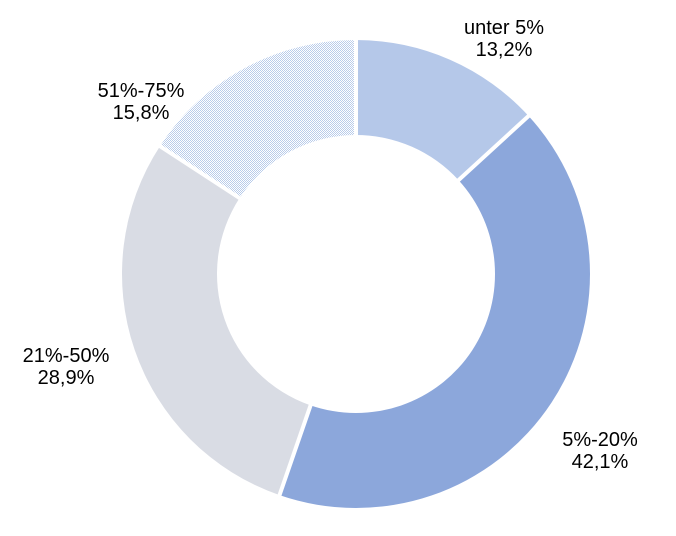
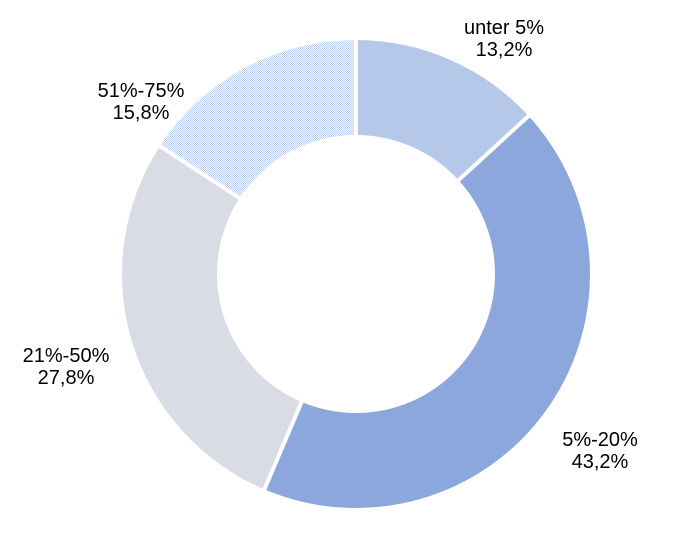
5%-20%: 42,1% -> 43,2%
21%-50%: 28,9% -> 27,8%
